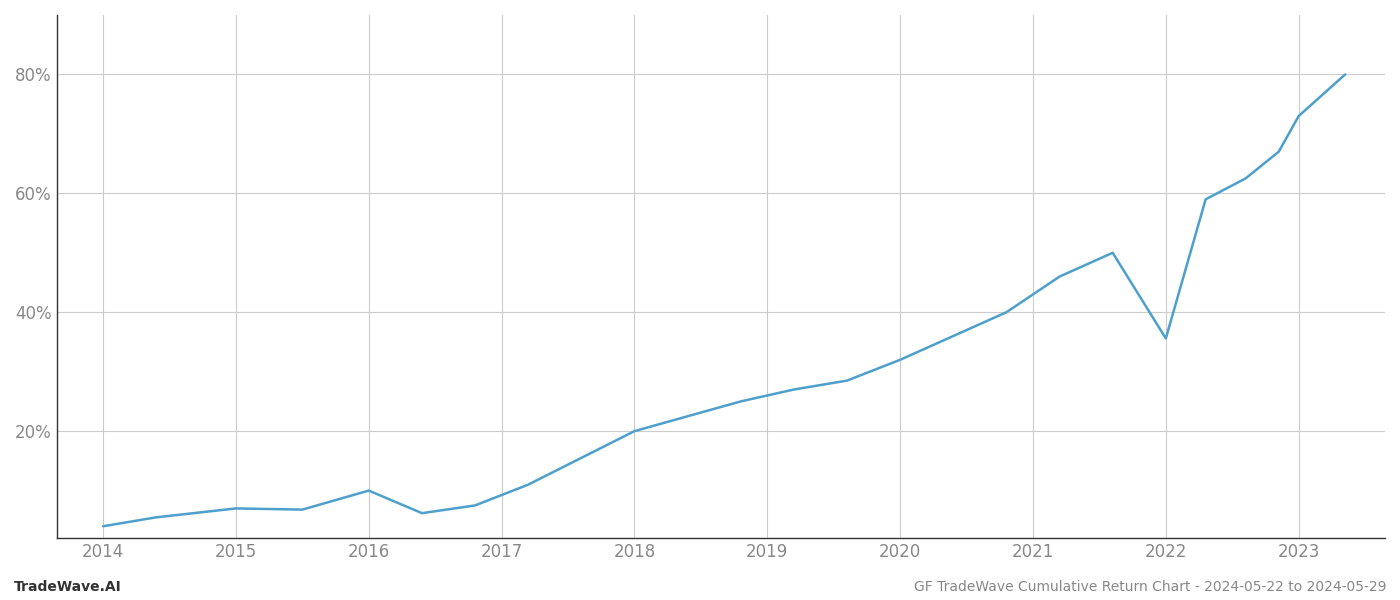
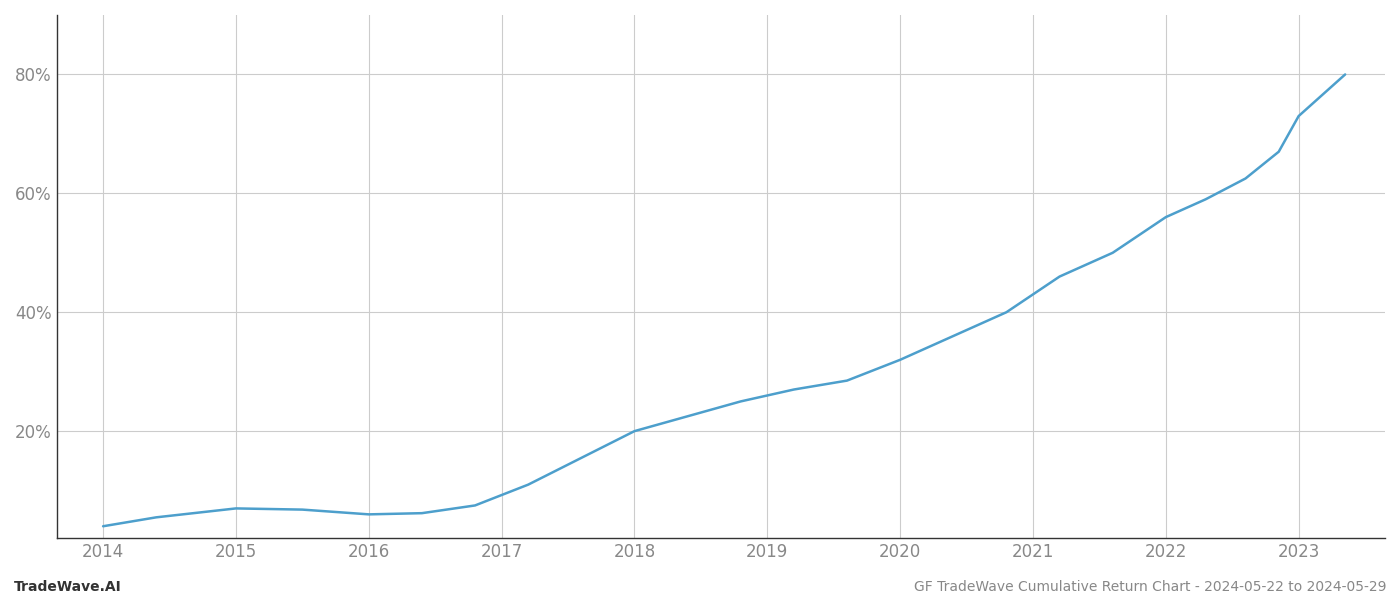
2016: 10.0% -> 6.0%
2022: 35.6% -> 56.0%
